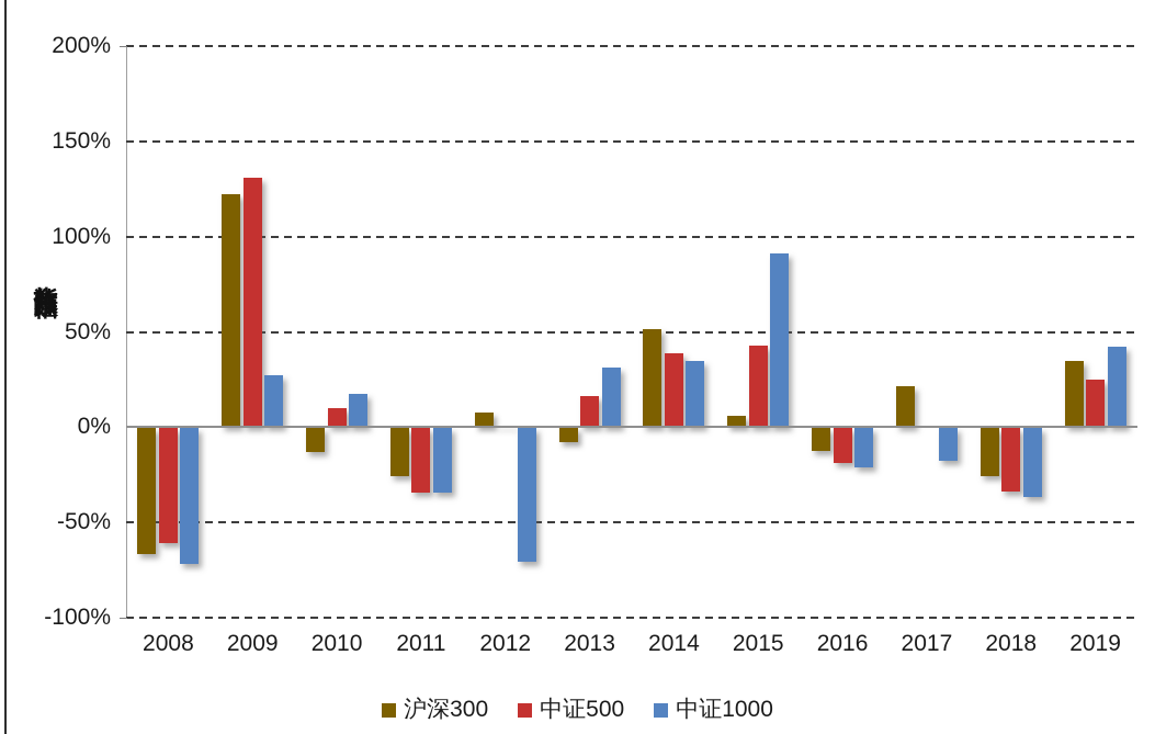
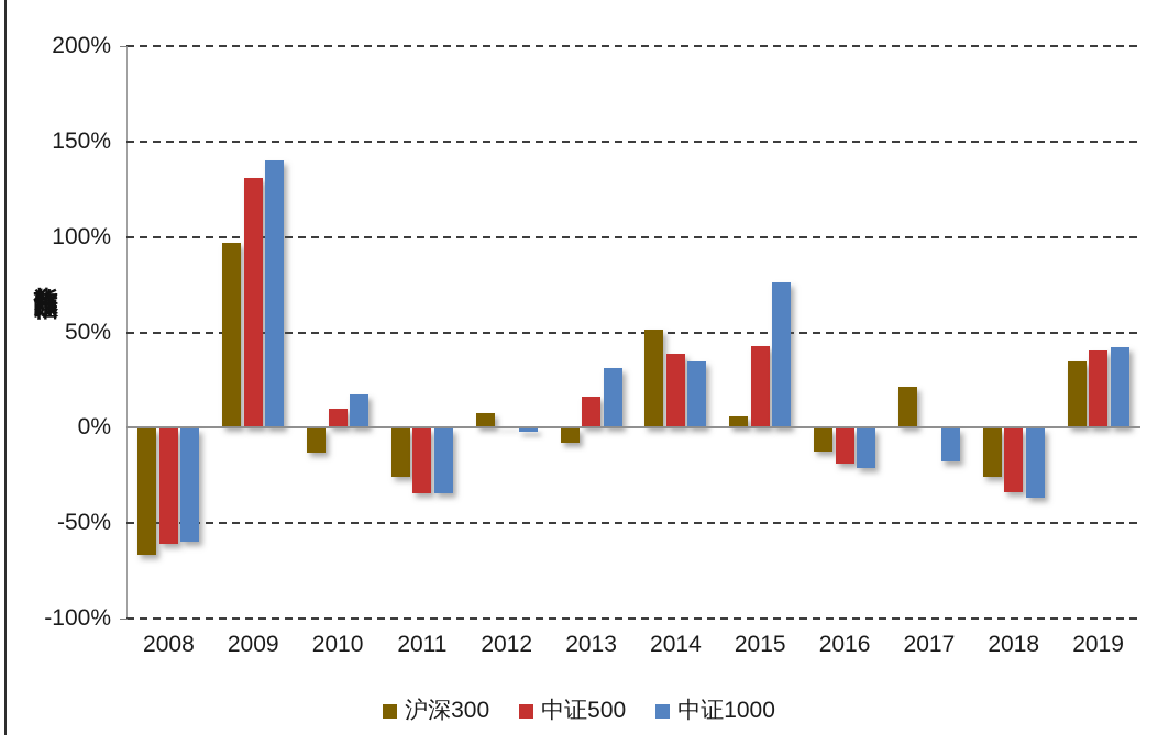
中证1000/2008: -71% -> -59%
沪深300/2009: 122% -> 97%
中证1000/2009: 27% -> 140%
中证1000/2012: -70% -> -2%
中证1000/2015: 91% -> 76%
中证500/2019: 25% -> 40%
